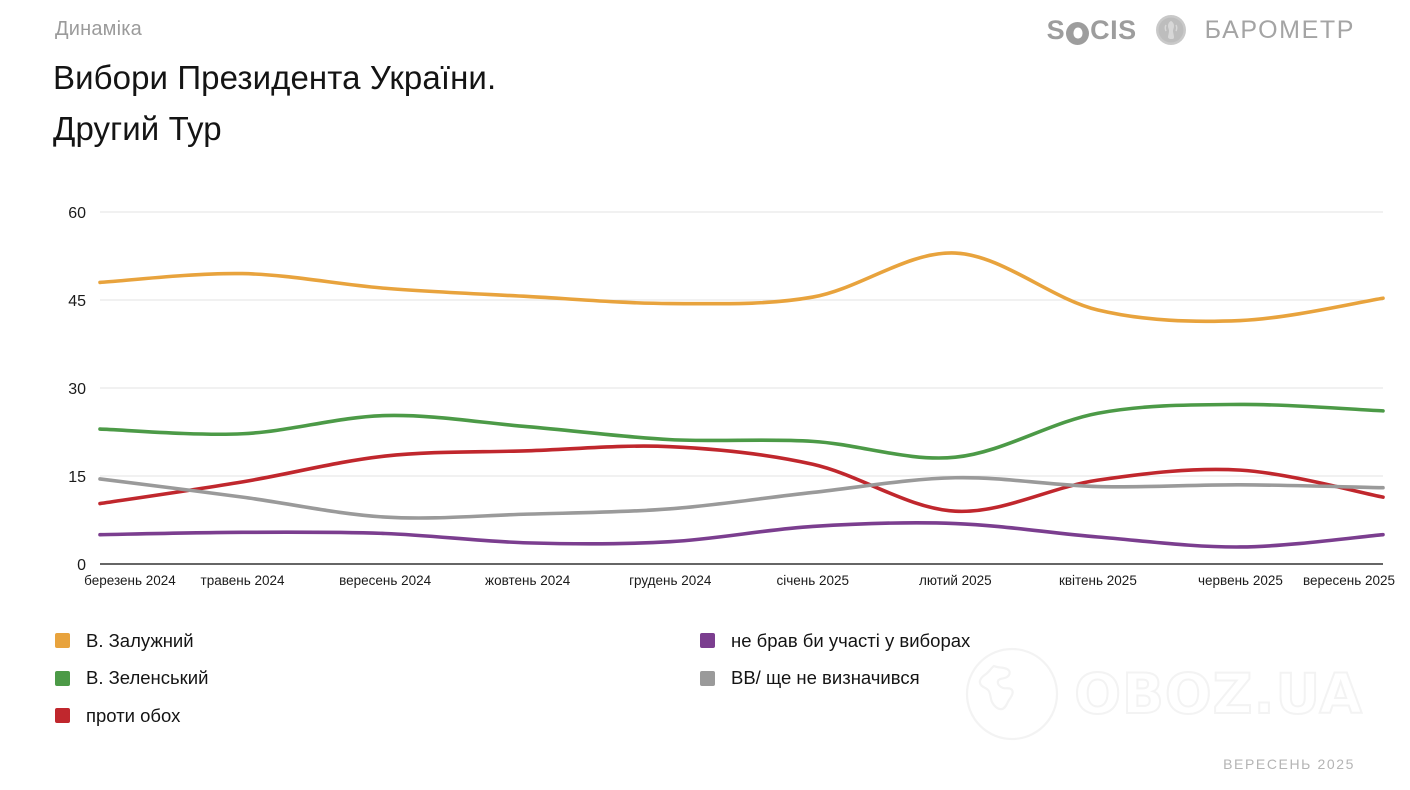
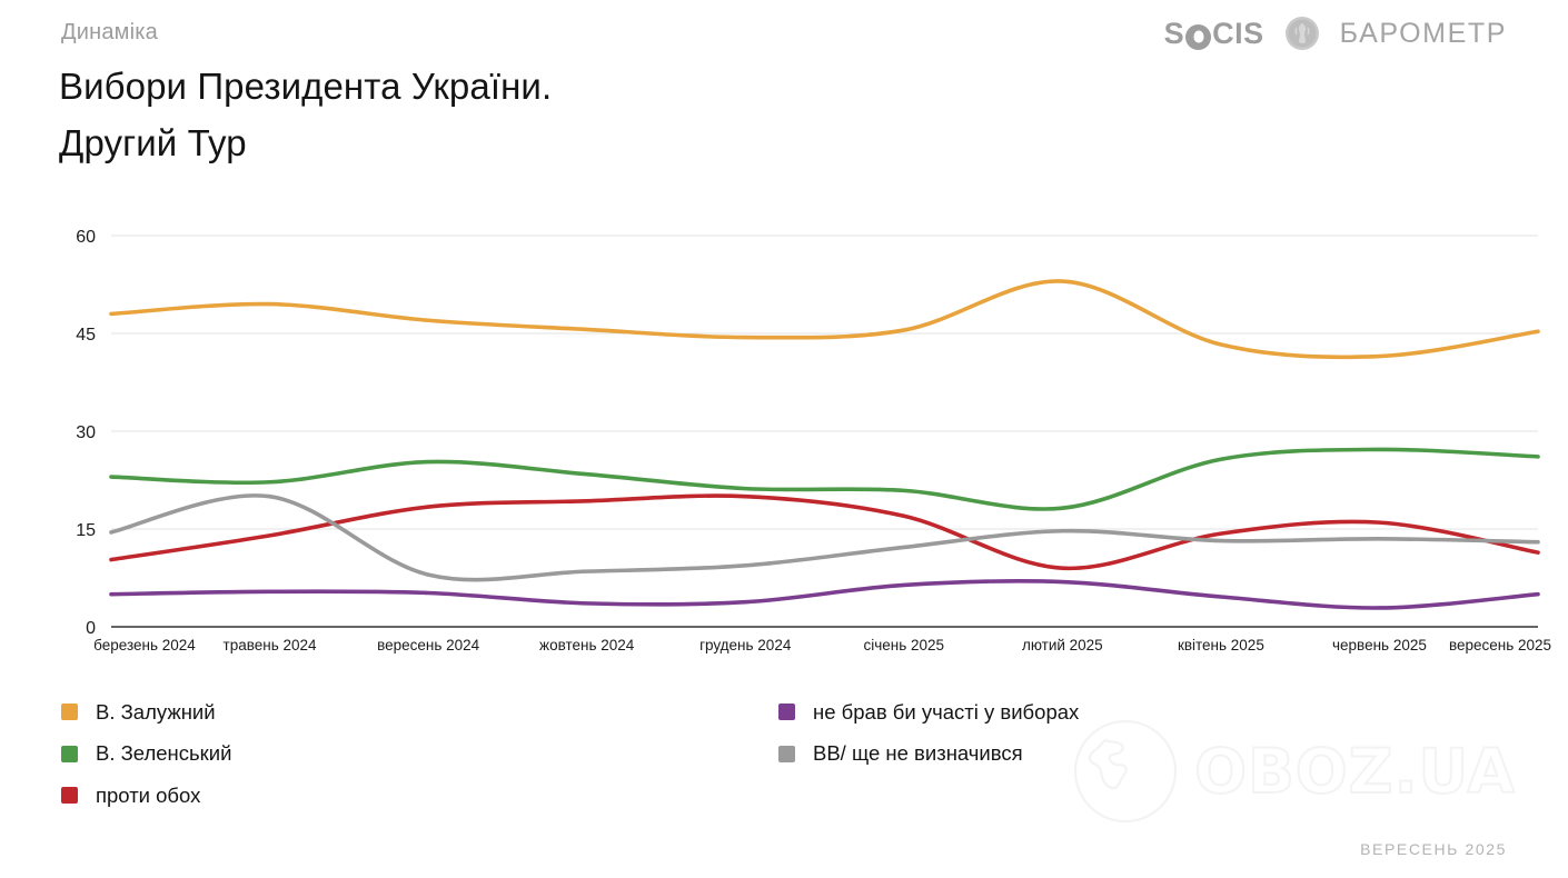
ВВ/ ще не визначився/травень 2024: 11 -> 20
